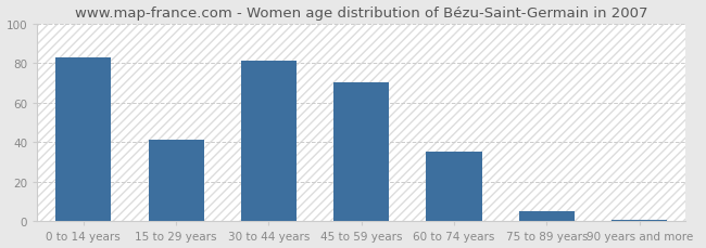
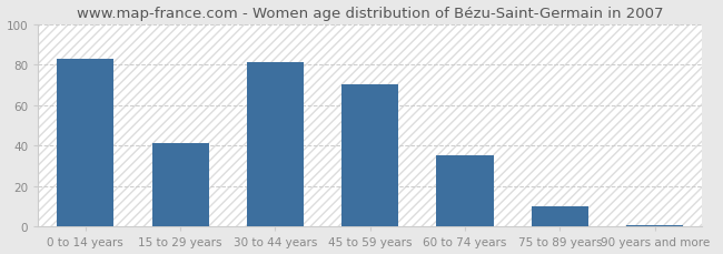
75 to 89 years: 5 -> 10
